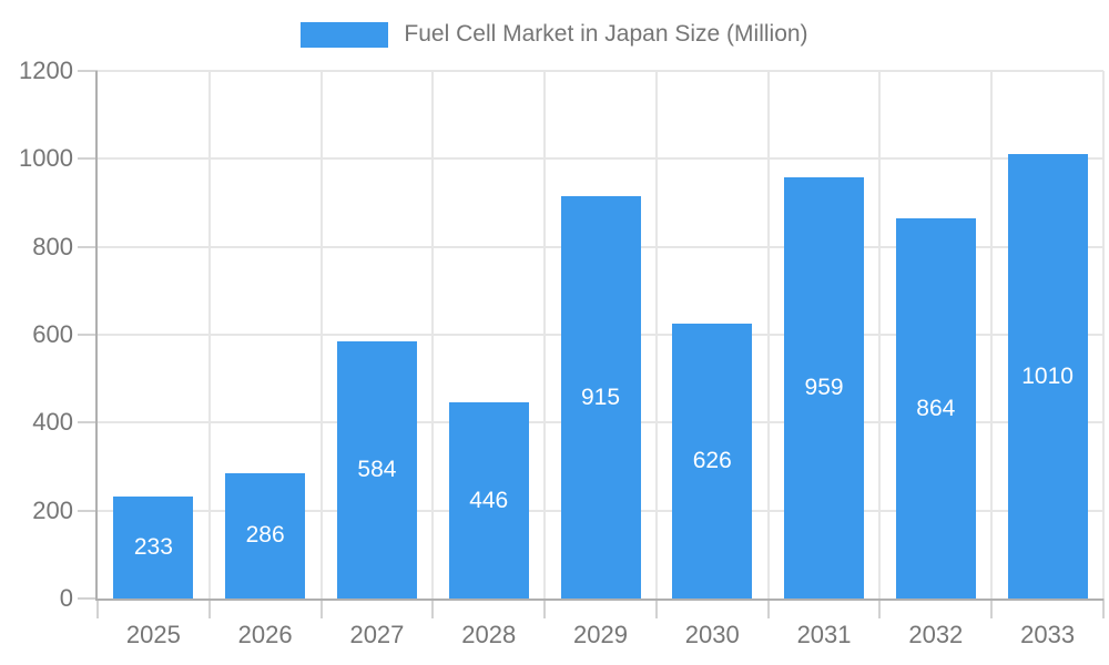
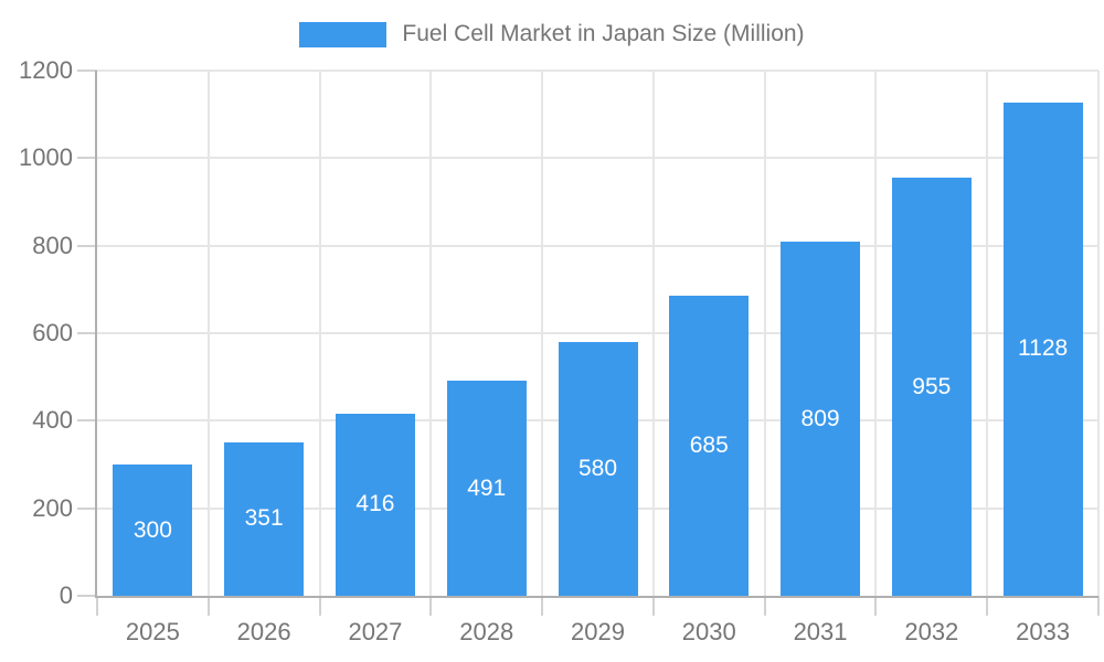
2025: 233 -> 300
2026: 286 -> 351
2027: 584 -> 416
2028: 446 -> 491
2029: 915 -> 580
2030: 626 -> 685
2031: 959 -> 809
2032: 864 -> 955
2033: 1010 -> 1128
